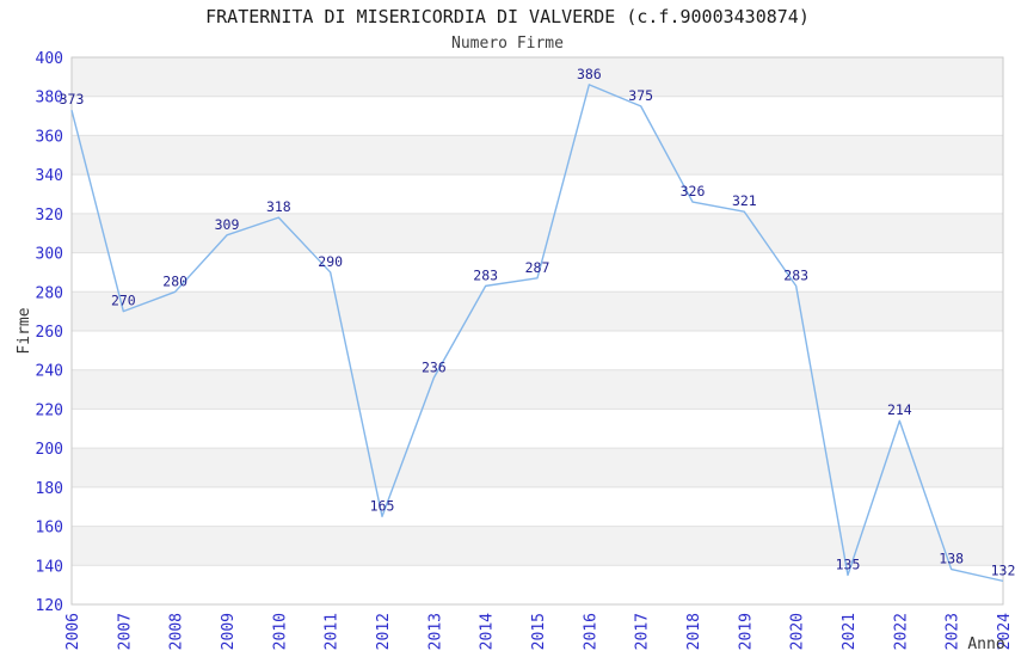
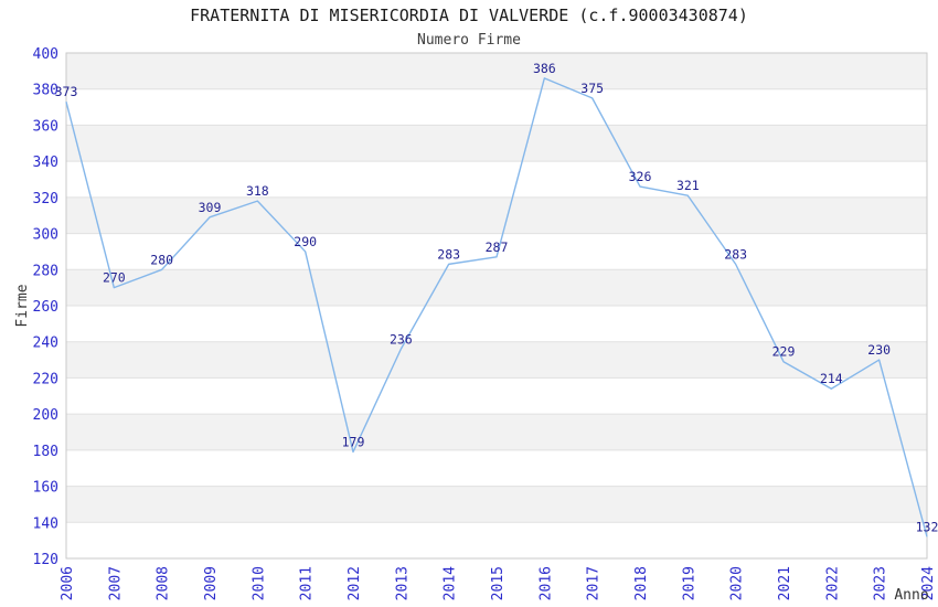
2012: 165 -> 179
2021: 135 -> 229
2023: 138 -> 230
